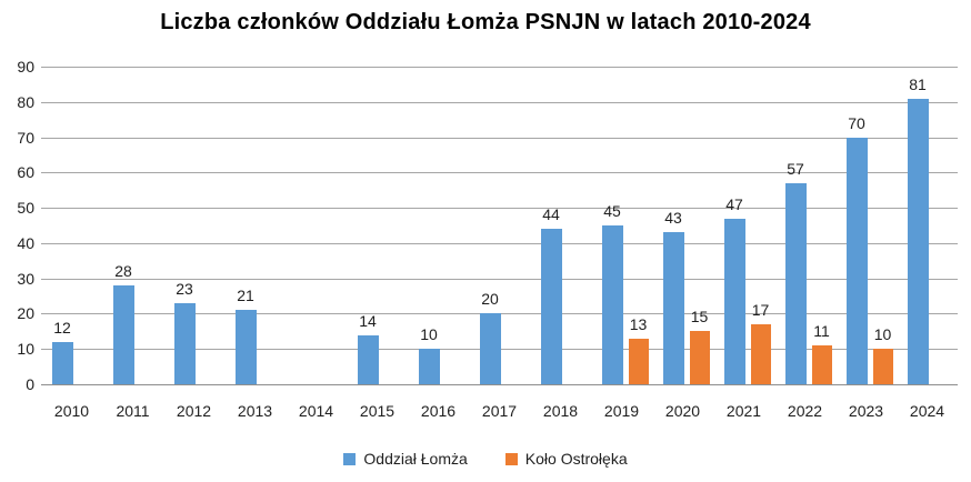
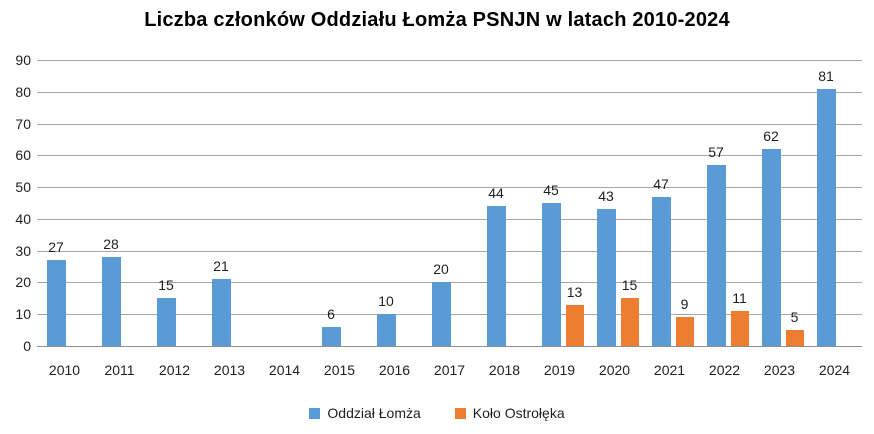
Oddział Łomża/2010: 12 -> 27
Oddział Łomża/2012: 23 -> 15
Oddział Łomża/2015: 14 -> 6
Koło Ostrołęka/2021: 17 -> 9
Oddział Łomża/2023: 70 -> 62
Koło Ostrołęka/2023: 10 -> 5
